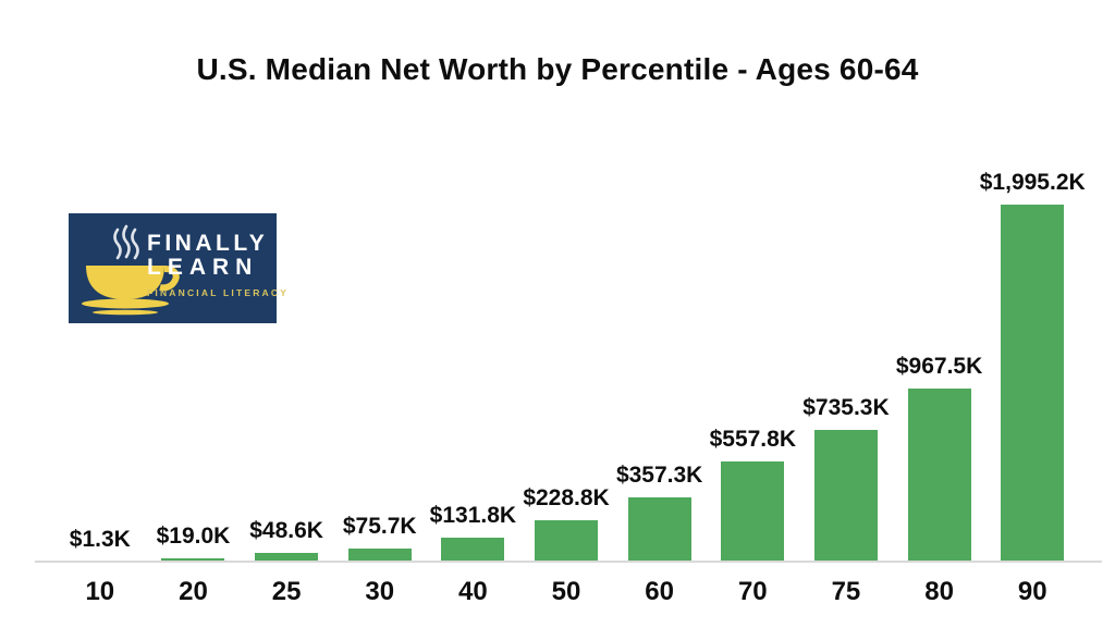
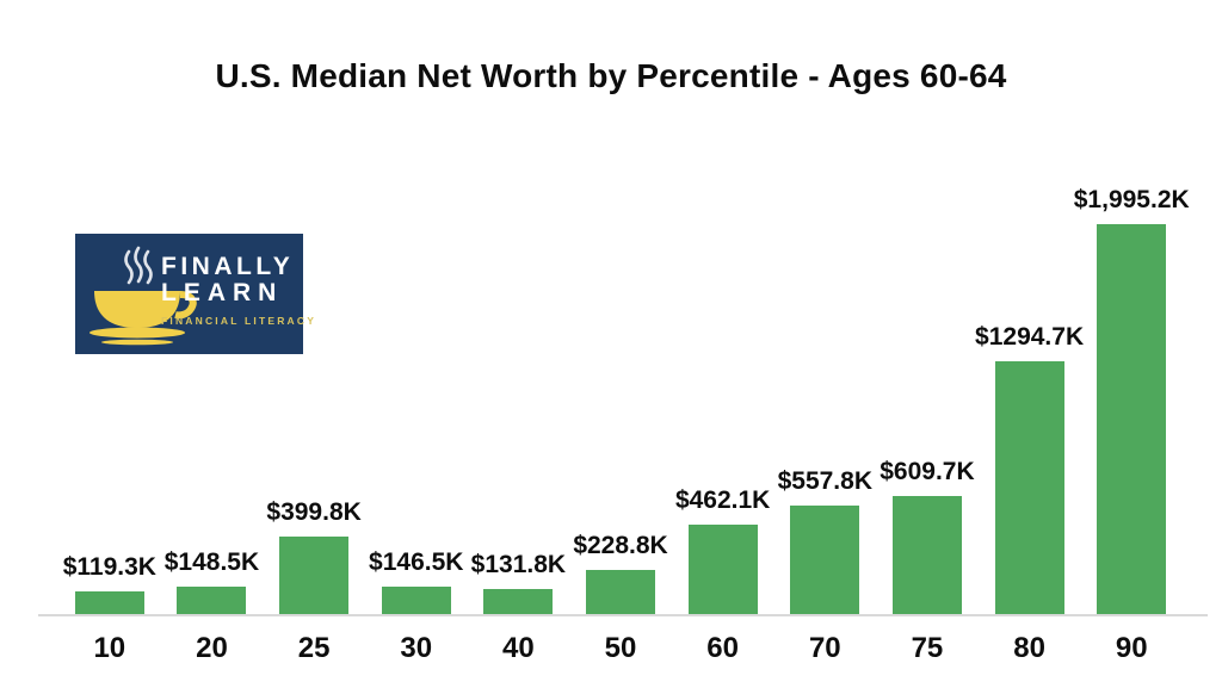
10: $1.3K -> $119.3K
20: $19.0K -> $148.5K
25: $48.6K -> $399.8K
30: $75.7K -> $146.5K
60: $357.3K -> $462.1K
75: $735.3K -> $609.7K
80: $967.5K -> $1294.7K
